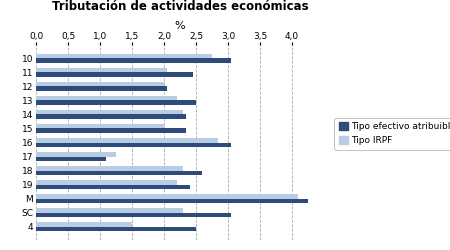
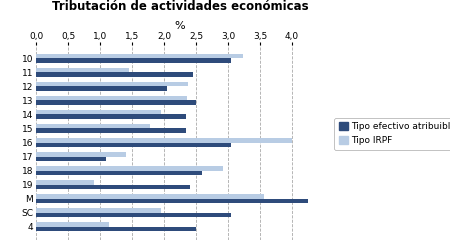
Tipo IRPF/10: 2,75 -> 3,24
Tipo IRPF/11: 2,05 -> 1,46
Tipo IRPF/12: 2,00 -> 2,38
Tipo IRPF/13: 2,20 -> 2,36
Tipo IRPF/14: 2,30 -> 1,96
Tipo IRPF/15: 2,00 -> 1,78
Tipo IRPF/16: 2,85 -> 4,00
Tipo IRPF/17: 1,25 -> 1,40
Tipo IRPF/18: 2,30 -> 2,92
Tipo IRPF/19: 2,20 -> 0,90
Tipo IRPF/M: 4,10 -> 3,56
Tipo IRPF/SC: 2,30 -> 1,96
Tipo IRPF/4: 1,50 -> 1,14
